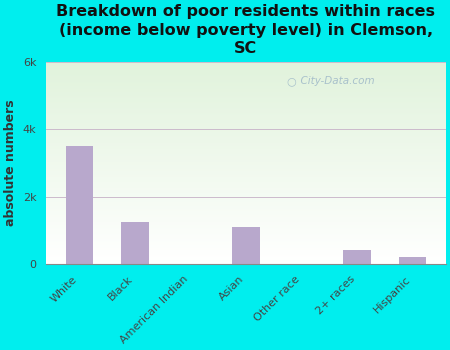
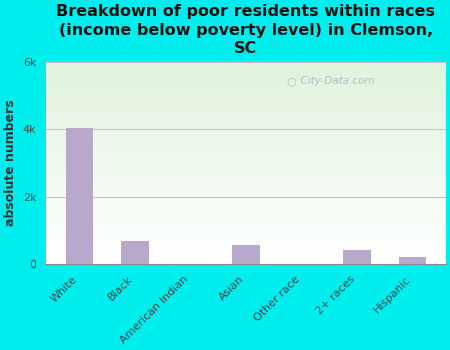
White: 3.50k -> 4.05k
Black: 1.25k -> 0.70k
Asian: 1.10k -> 0.58k
